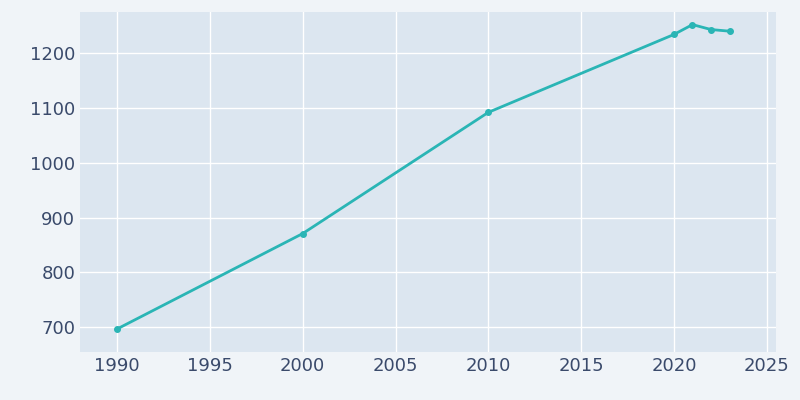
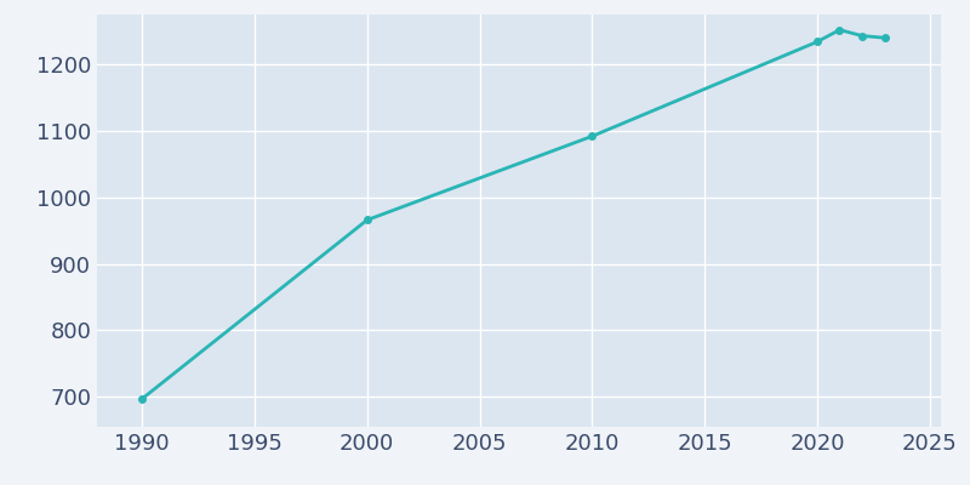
2000: 871 -> 966
